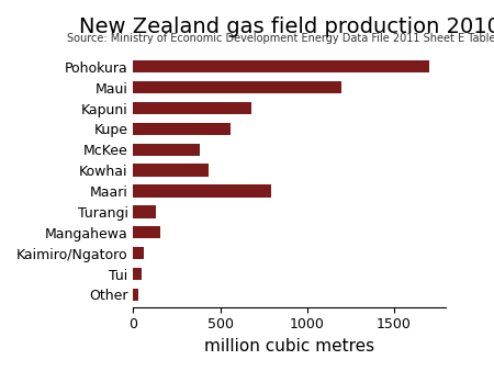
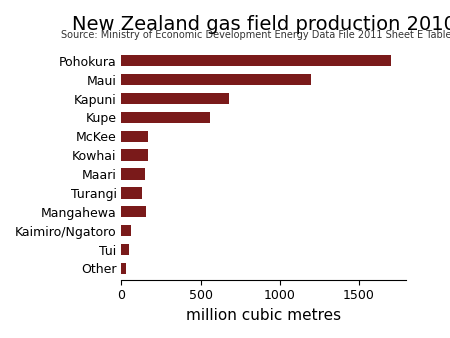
McKee: 380 -> 170
Kowhai: 430 -> 160
Maari: 790 -> 150
